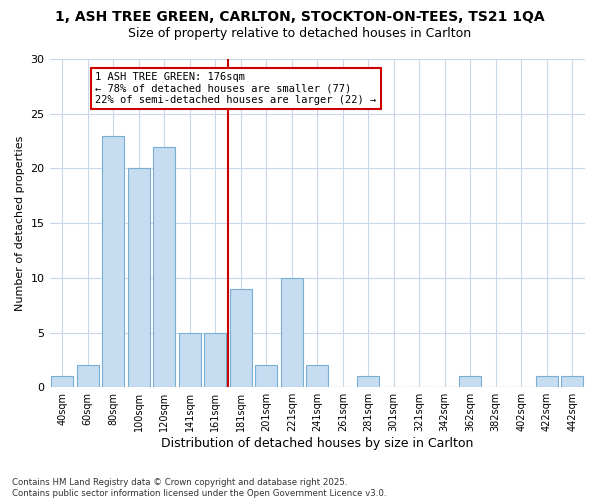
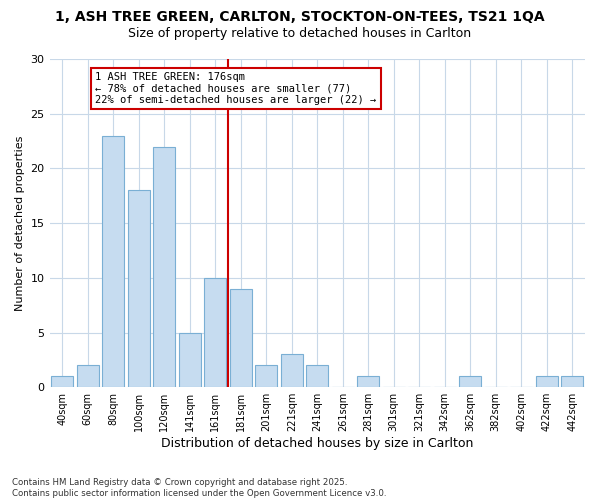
100sqm: 20 -> 18
161sqm: 5 -> 10
221sqm: 10 -> 3
